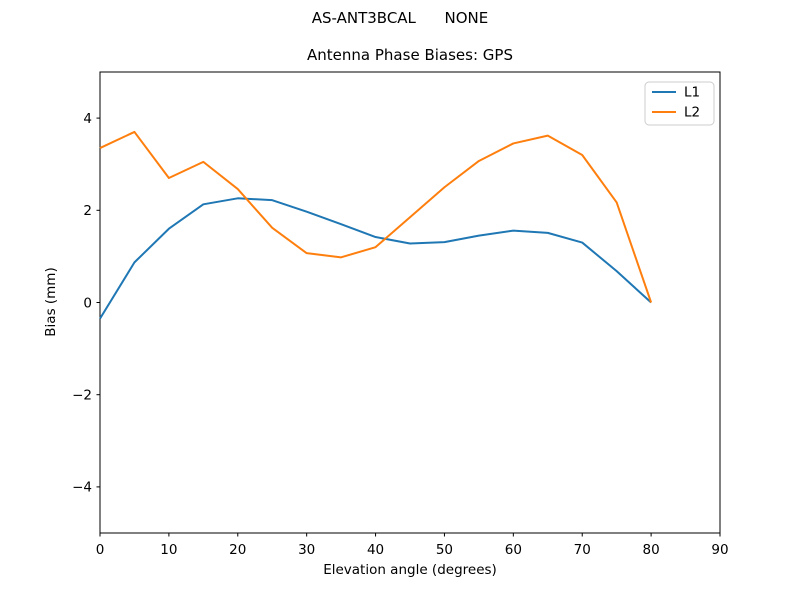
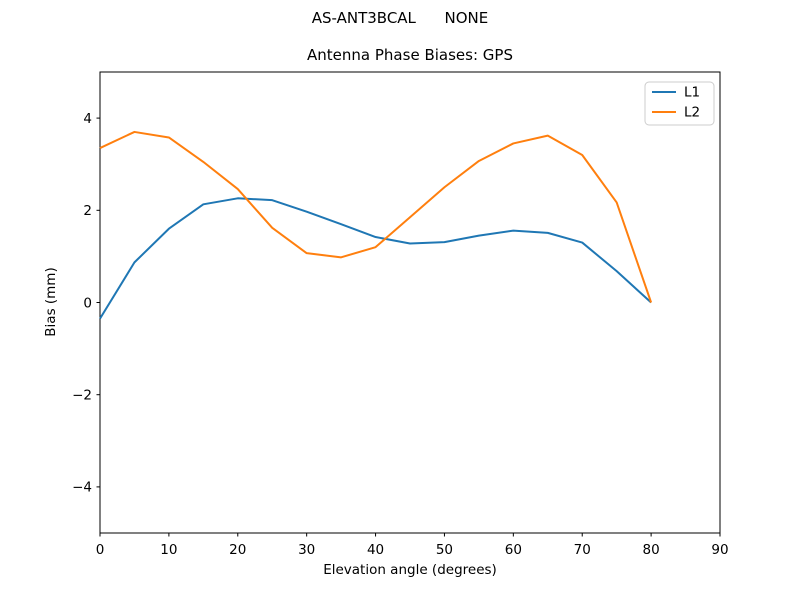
L2/10: 2.7 -> 3.6
